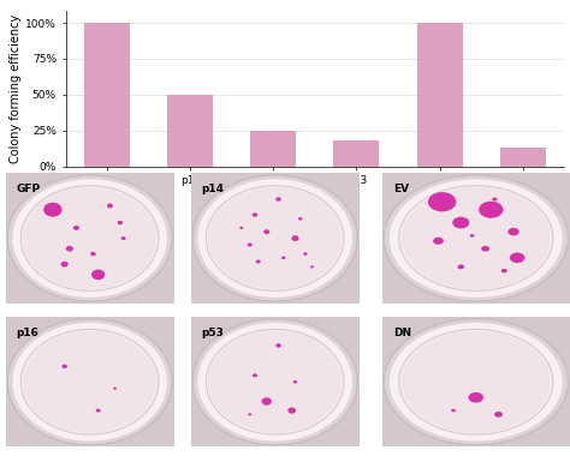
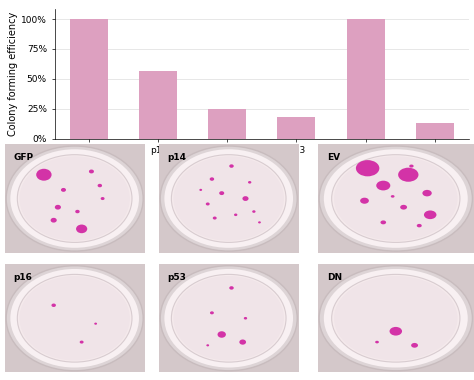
p14: 50% -> 57%
